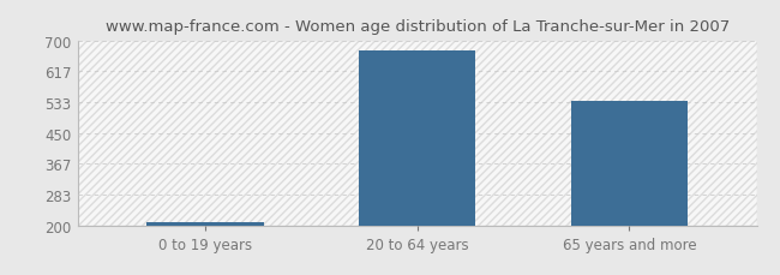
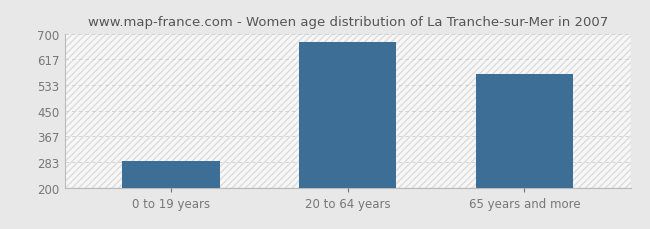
0 to 19 years: 207 -> 285
65 years and more: 537 -> 570
